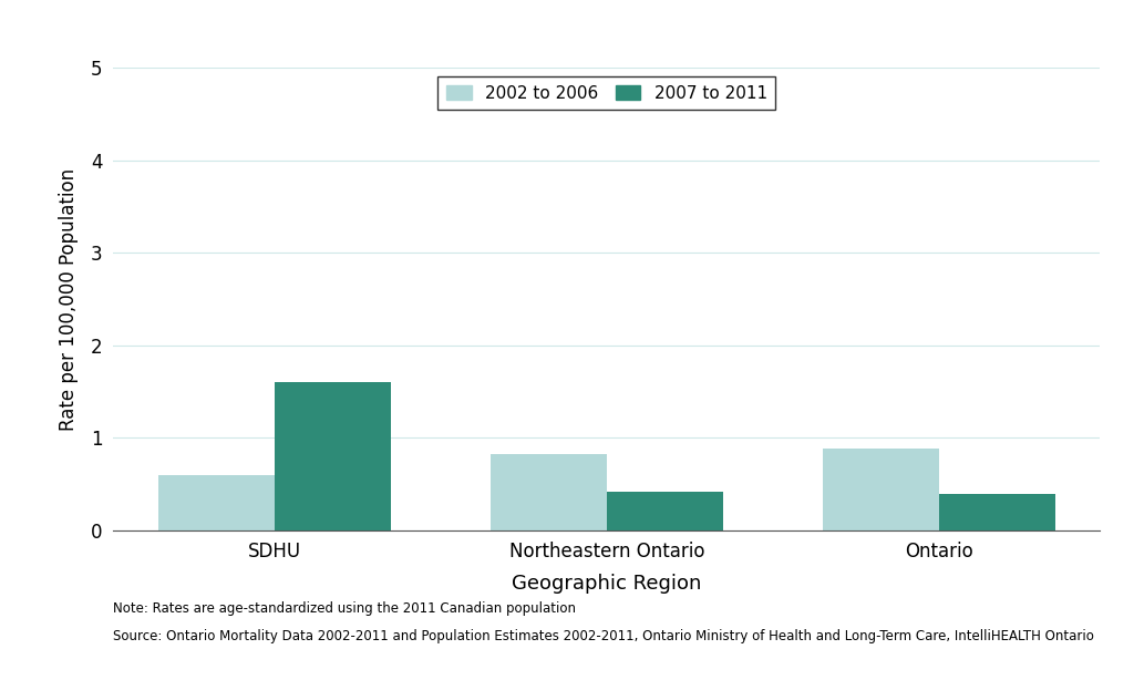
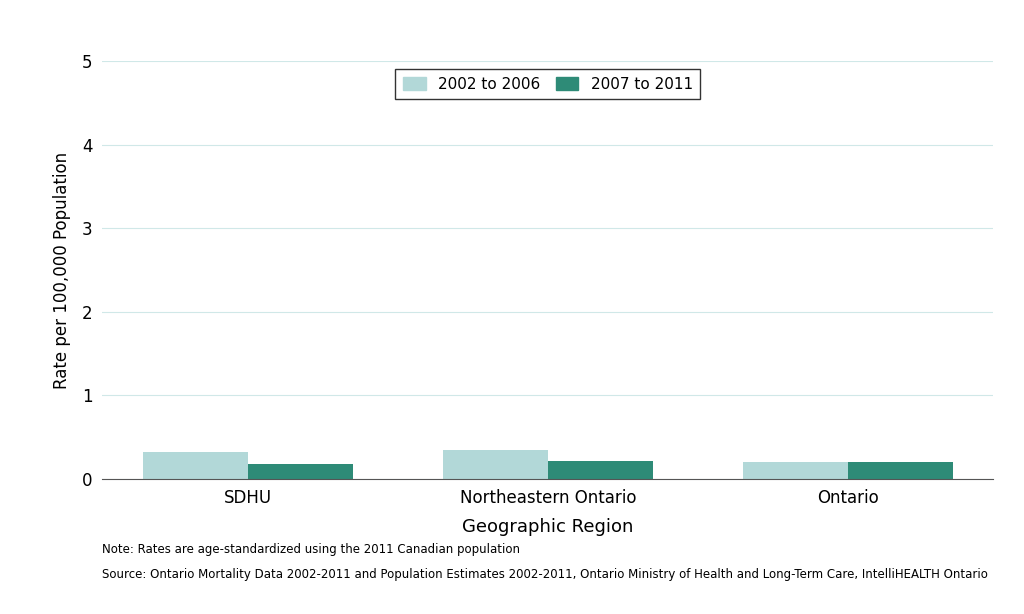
2002 to 2006/SDHU: 0.60 -> 0.32
2007 to 2011/SDHU: 1.60 -> 0.18
2002 to 2006/Northeastern Ontario: 0.82 -> 0.35
2007 to 2011/Northeastern Ontario: 0.42 -> 0.22
2002 to 2006/Ontario: 0.88 -> 0.20
2007 to 2011/Ontario: 0.40 -> 0.20
